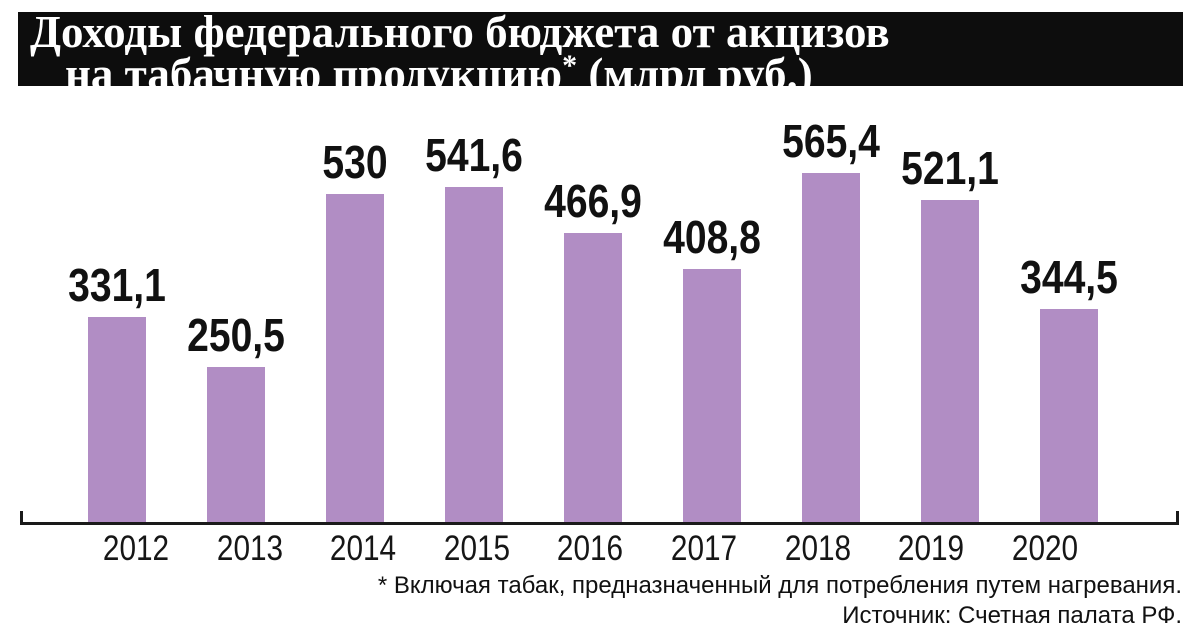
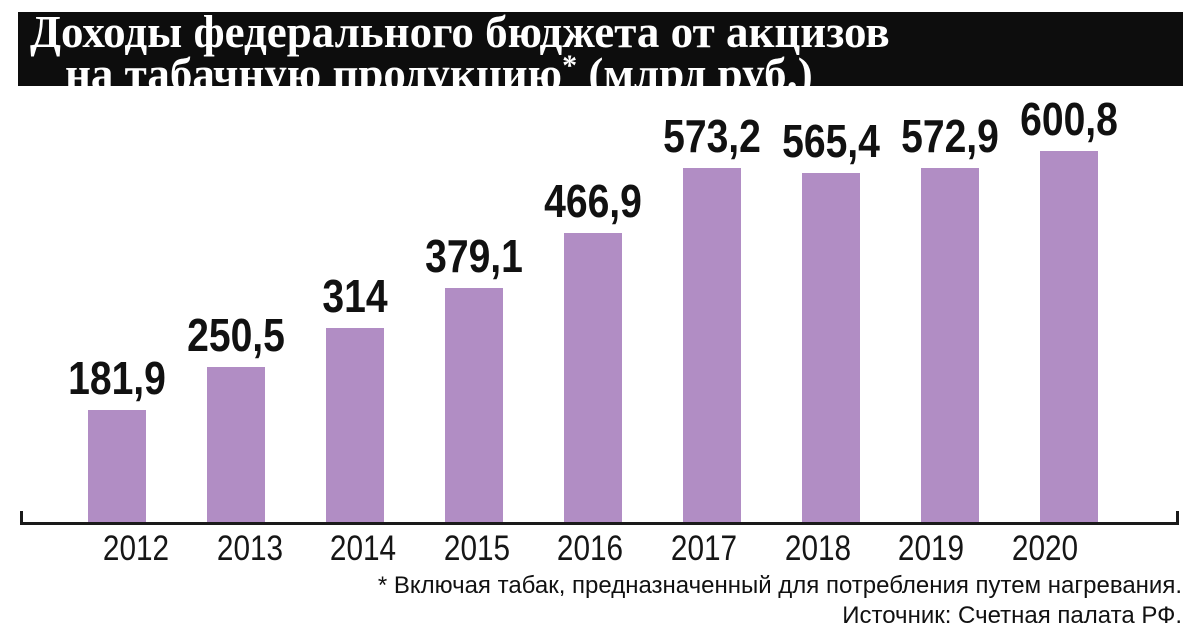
2012: 331,1 -> 181,9
2014: 530 -> 314
2015: 541,6 -> 379,1
2017: 408,8 -> 573,2
2019: 521,1 -> 572,9
2020: 344,5 -> 600,8
